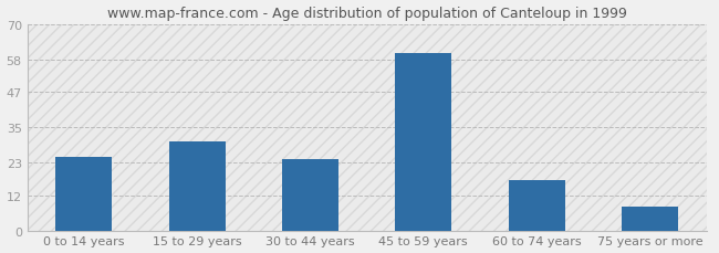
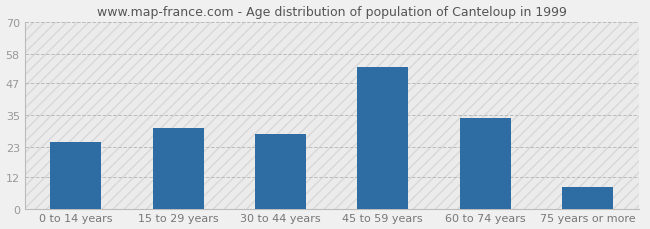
30 to 44 years: 24 -> 28
45 to 59 years: 60 -> 53
60 to 74 years: 17 -> 34
